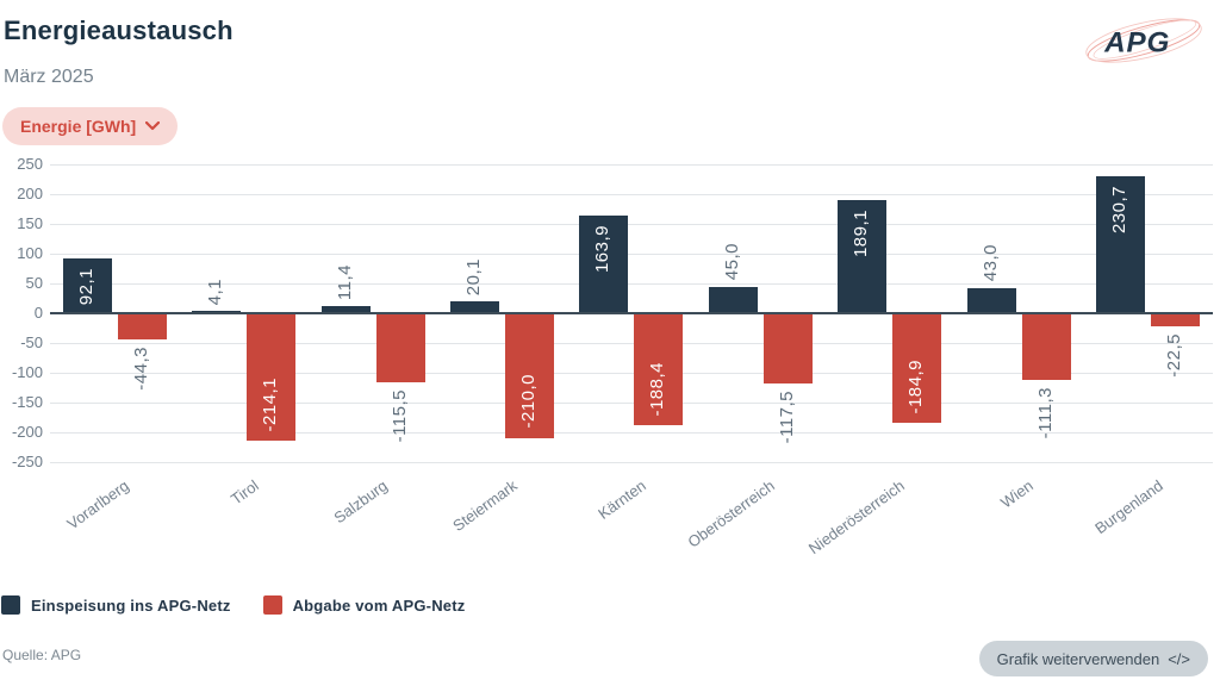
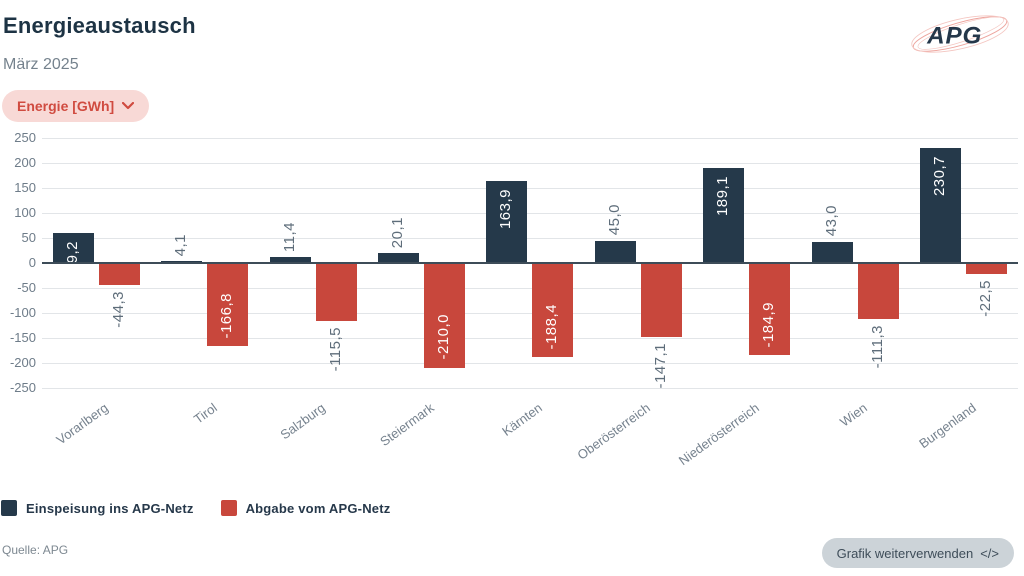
Einspeisung ins APG-Netz/Vorarlberg: 92,1 -> 59,2
Abgabe vom APG-Netz/Tirol: -214,1 -> -166,8
Abgabe vom APG-Netz/Oberösterreich: -117,5 -> -147,1
